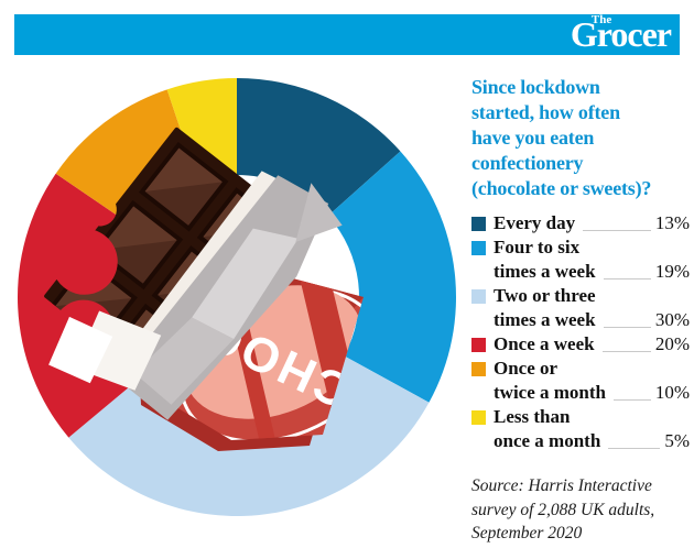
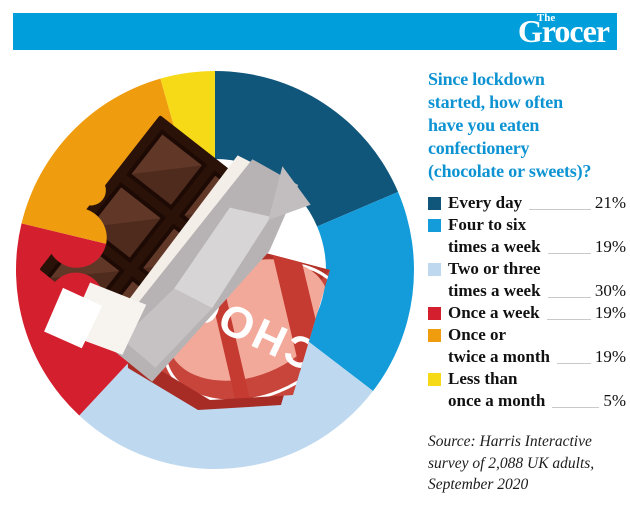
Every day: 13% -> 21%
Once a week: 20% -> 19%
Once or twice a month: 10% -> 19%
